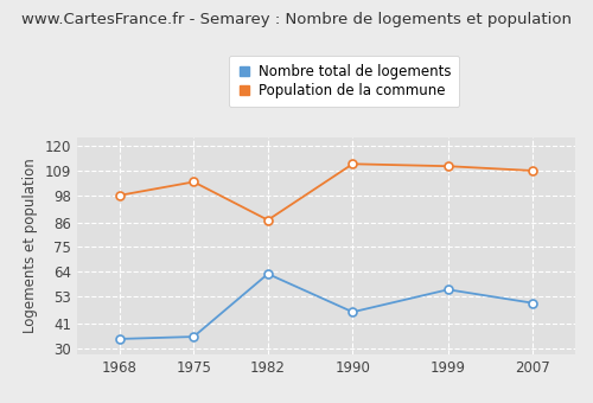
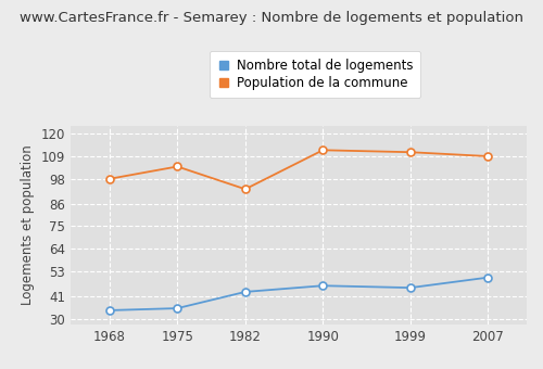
Nombre total de logements/1982: 63 -> 43
Population de la commune/1982: 87 -> 93
Nombre total de logements/1999: 56 -> 45
